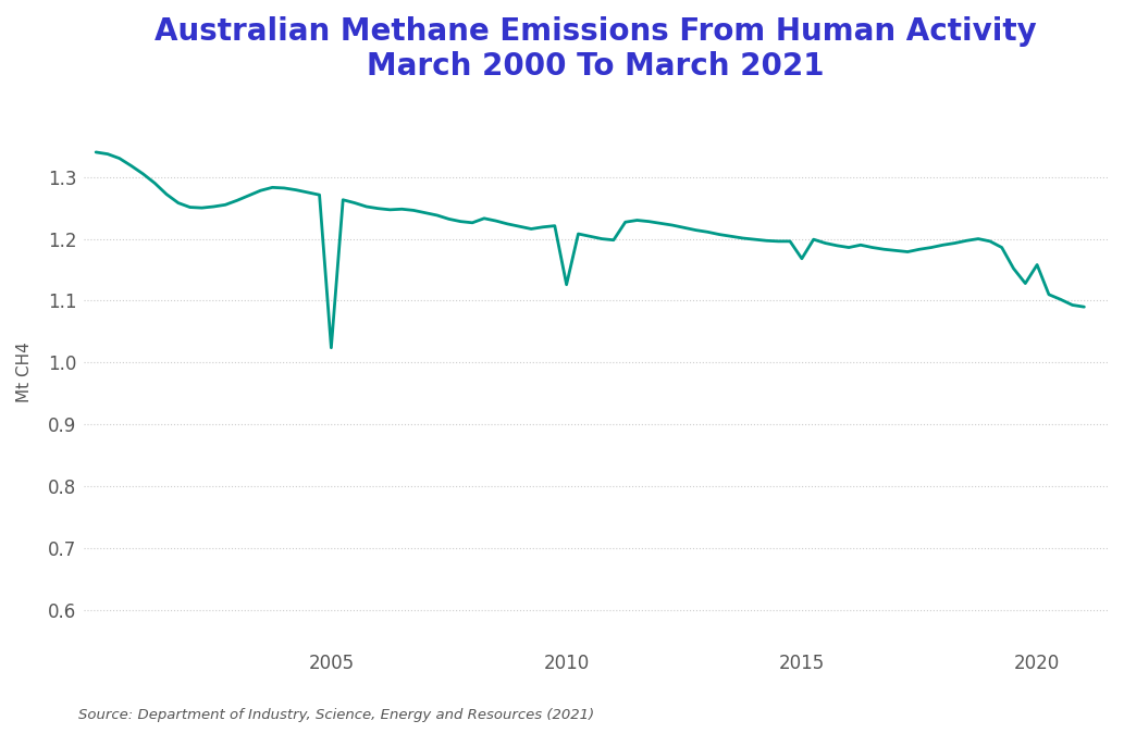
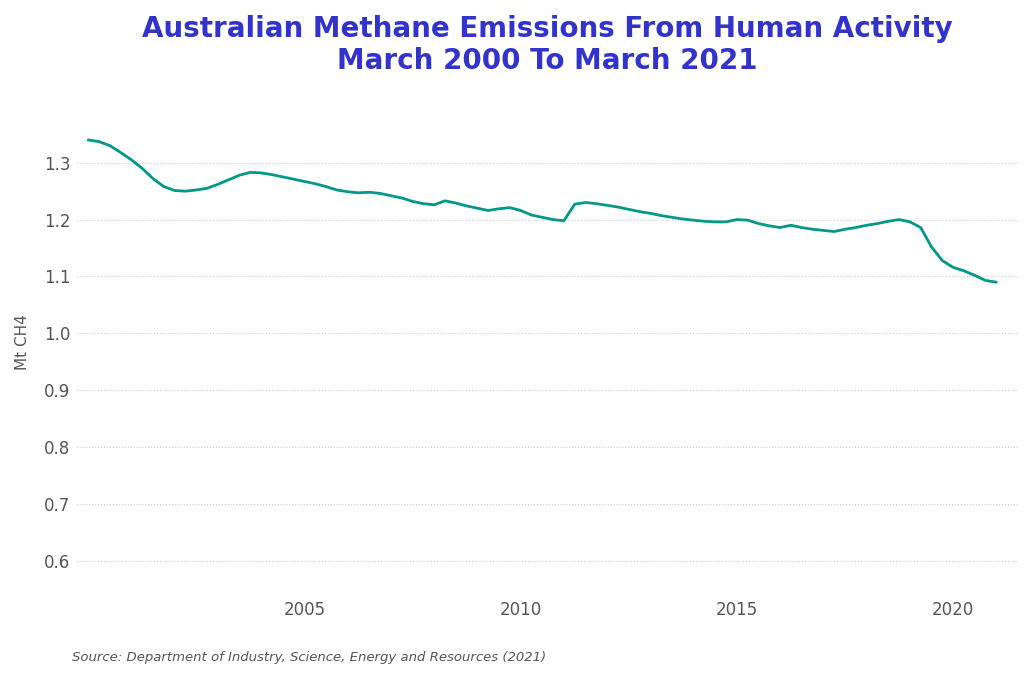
2005: 1.024 -> 1.267
2010: 1.126 -> 1.216
2015: 1.168 -> 1.200
2020: 1.158 -> 1.116
